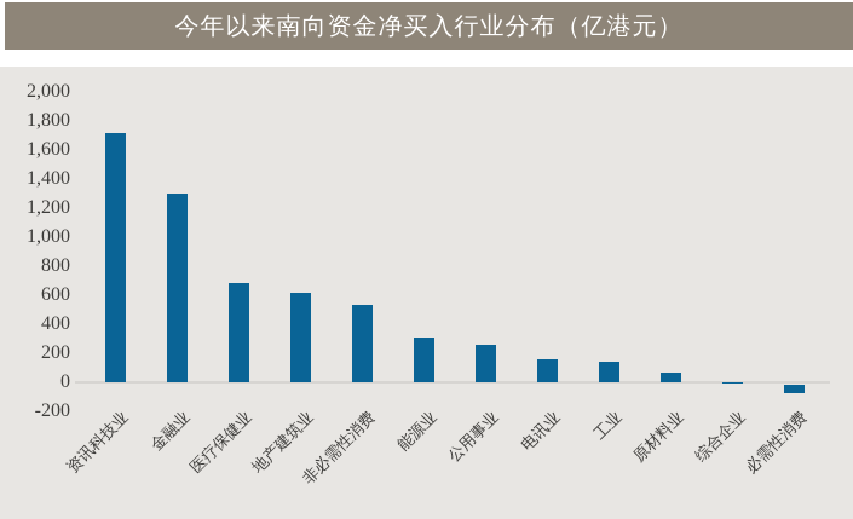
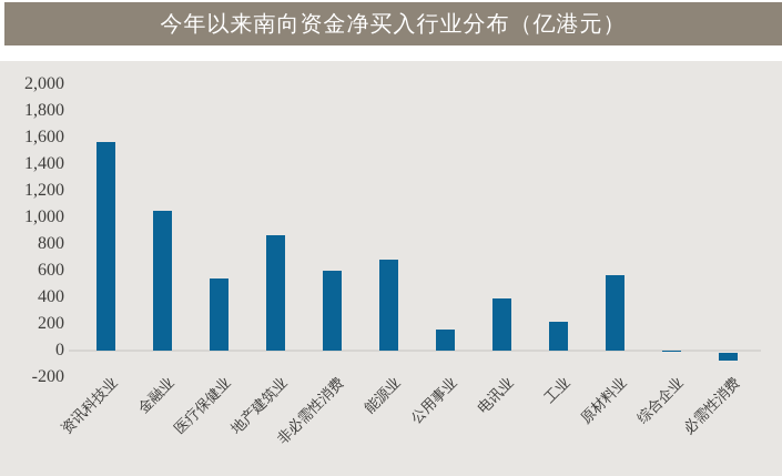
资讯科技业: 1720 -> 1570
金融业: 1300 -> 1050
医疗保健业: 680 -> 540
地产建筑业: 610 -> 870
非必需性消费: 530 -> 600
能源业: 310 -> 680
公用事业: 260 -> 160
电讯业: 160 -> 390
工业: 140 -> 220
原材料业: 70 -> 570
